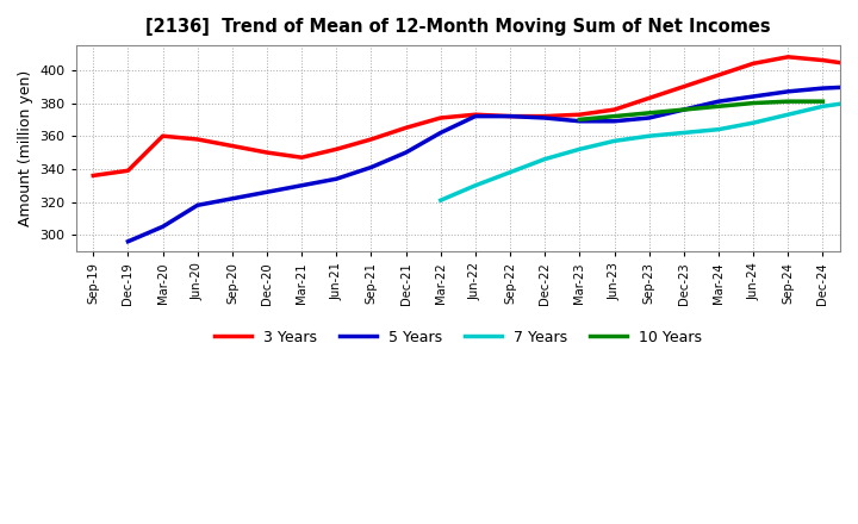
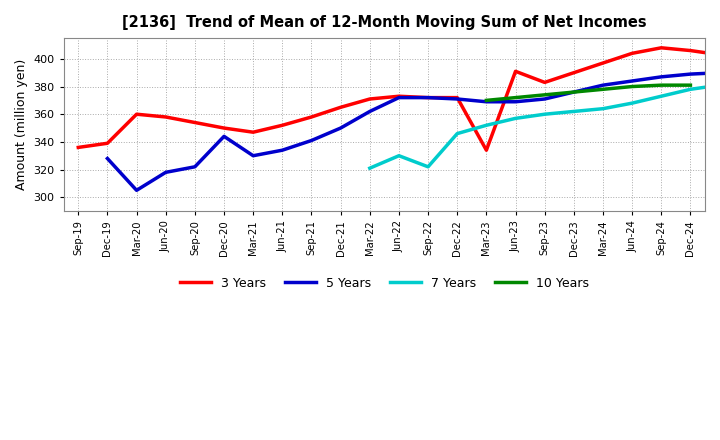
5 Years/Dec-19: 296 -> 328
5 Years/Dec-20: 326 -> 344
7 Years/Sep-22: 338 -> 322
3 Years/Mar-23: 373 -> 334
3 Years/Jun-23: 376 -> 391
